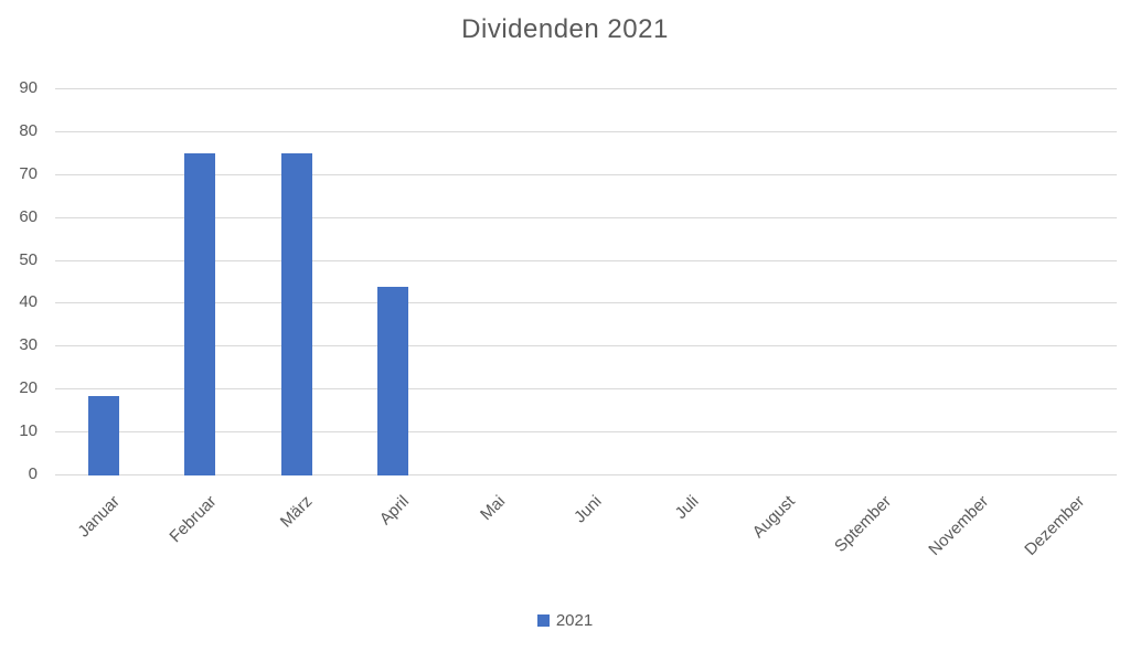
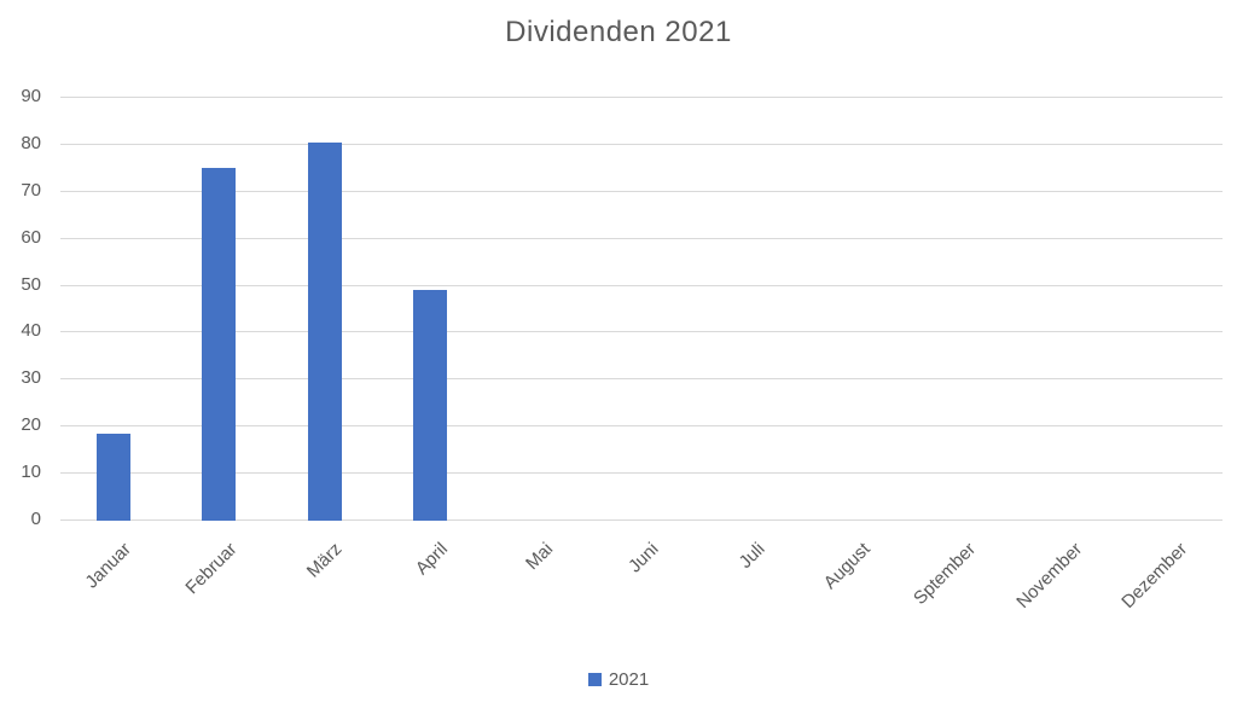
März: 75 -> 80
April: 44 -> 49
